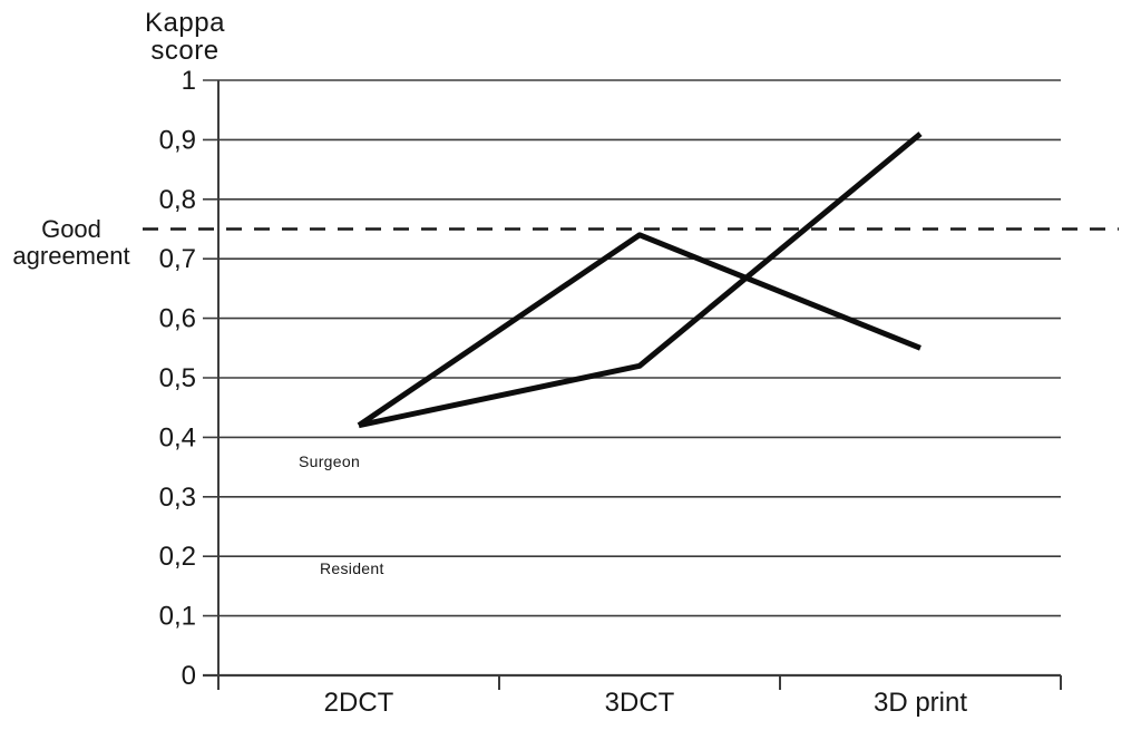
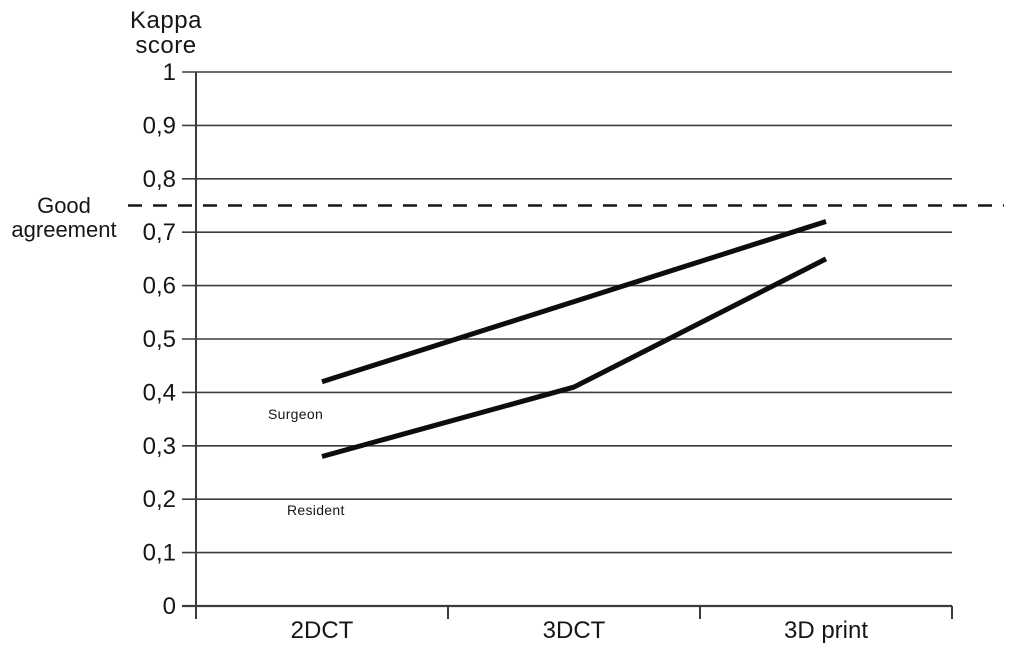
Resident/2DCT: 0,42 -> 0,28
Surgeon/3DCT: 0,74 -> 0,57
Resident/3DCT: 0,52 -> 0,41
Surgeon/3D print: 0,55 -> 0,72
Resident/3D print: 0,91 -> 0,65
